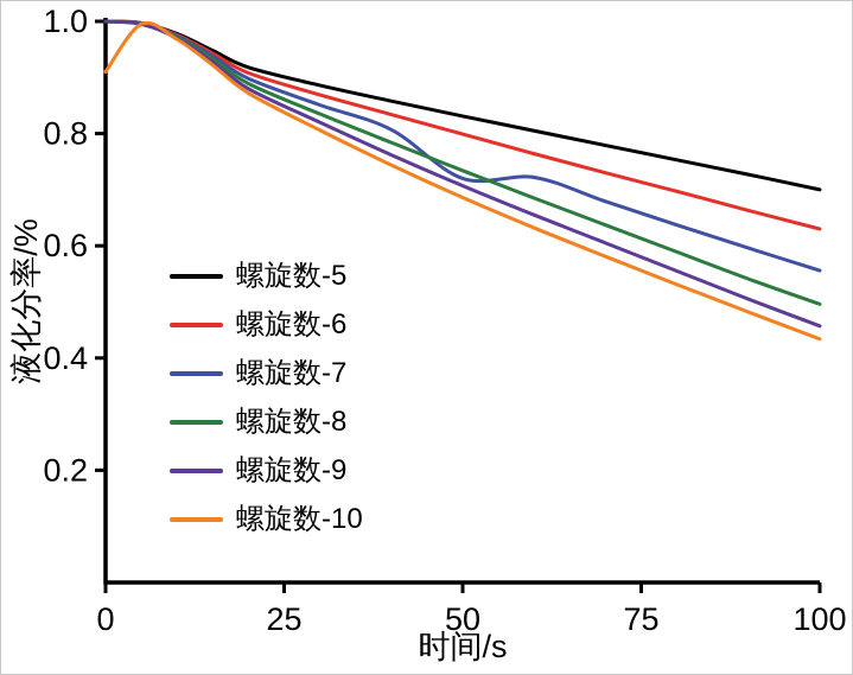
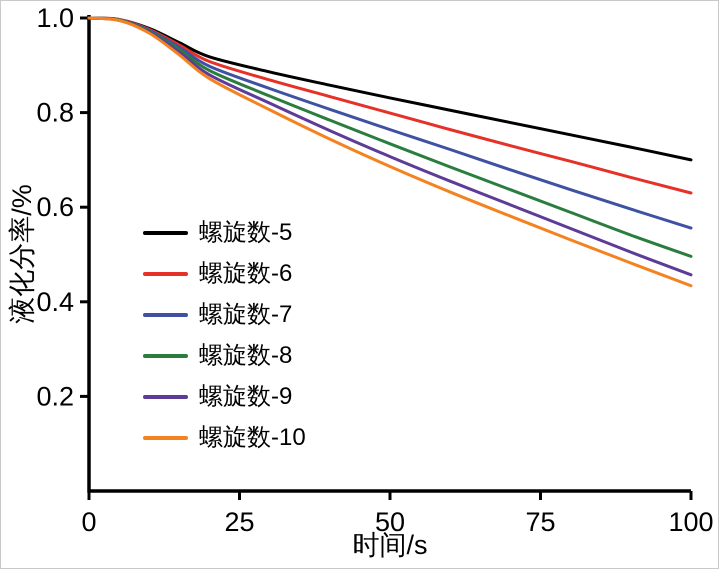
螺旋数-10/0: 0.91 -> 1.00
螺旋数-7/50: 0.72 -> 0.76
